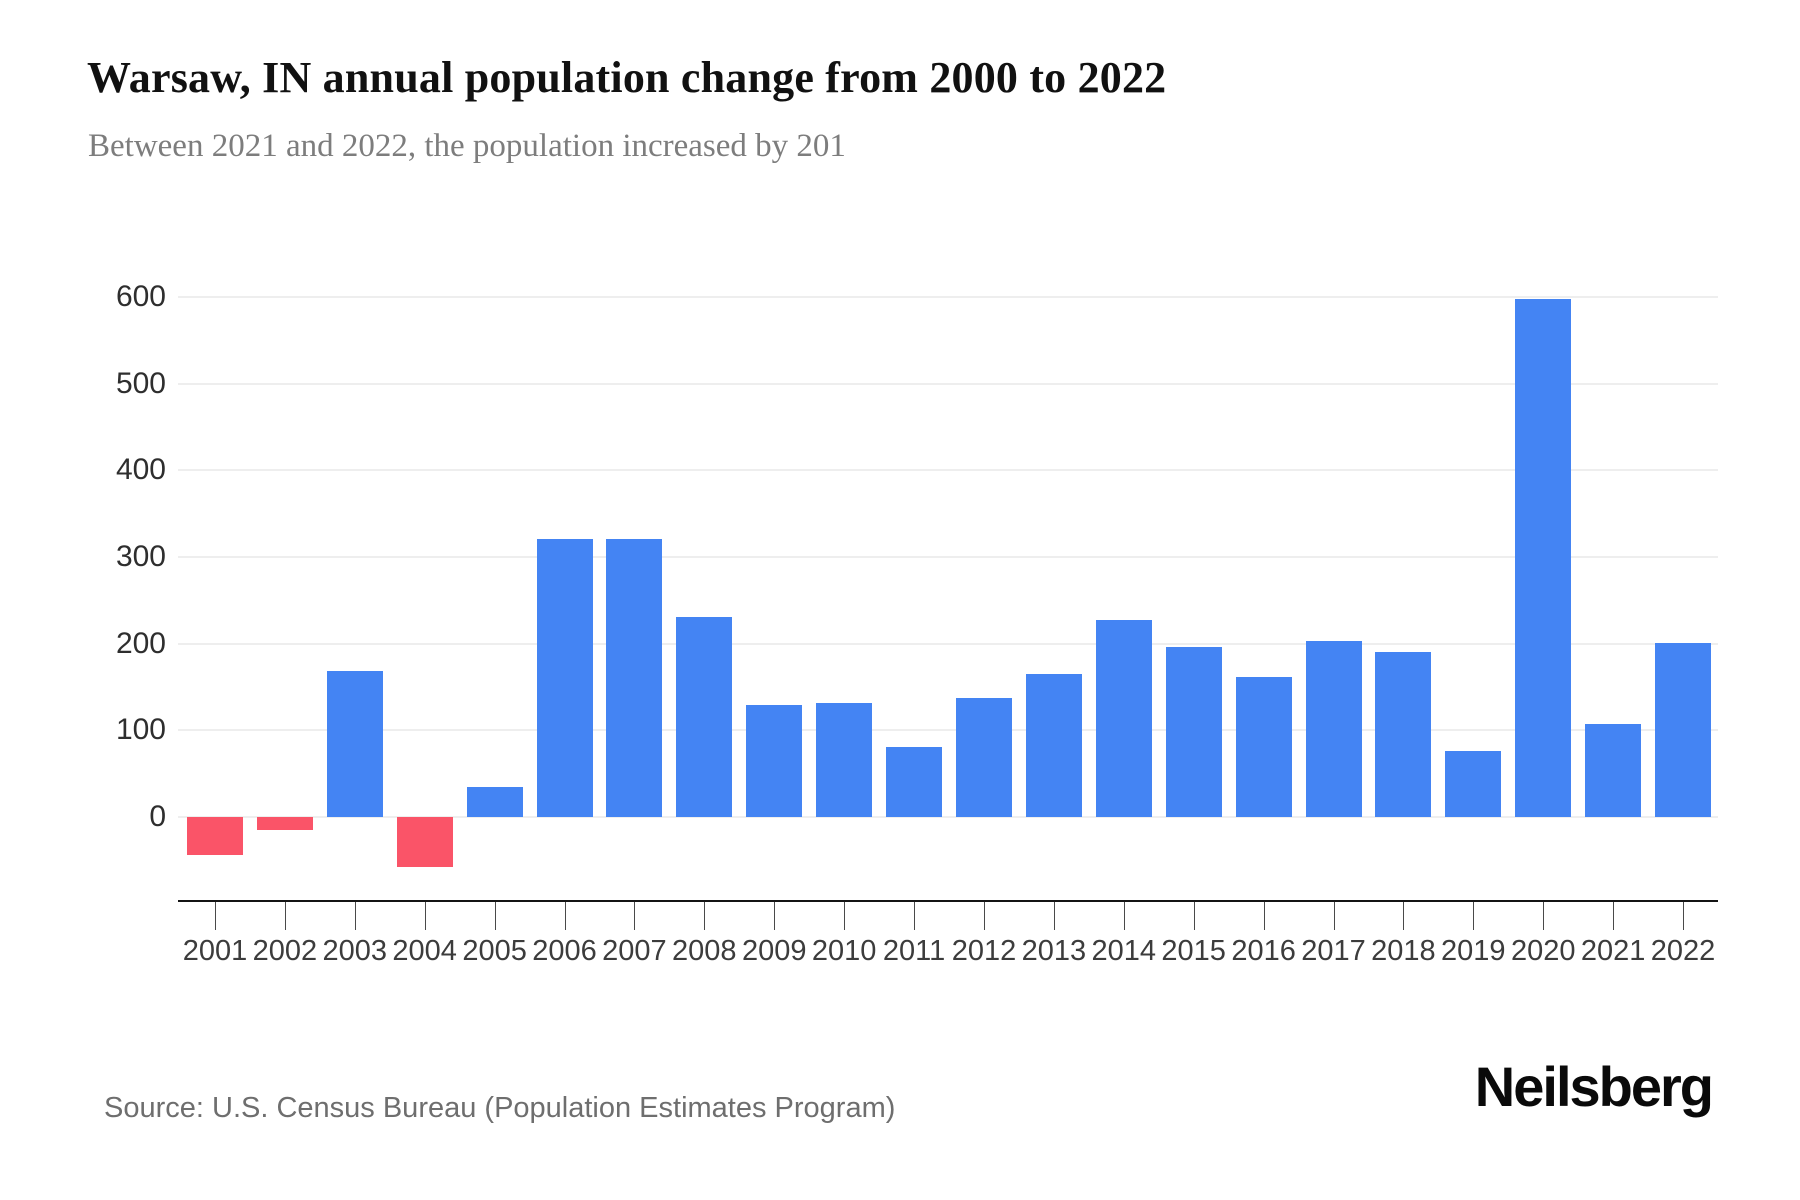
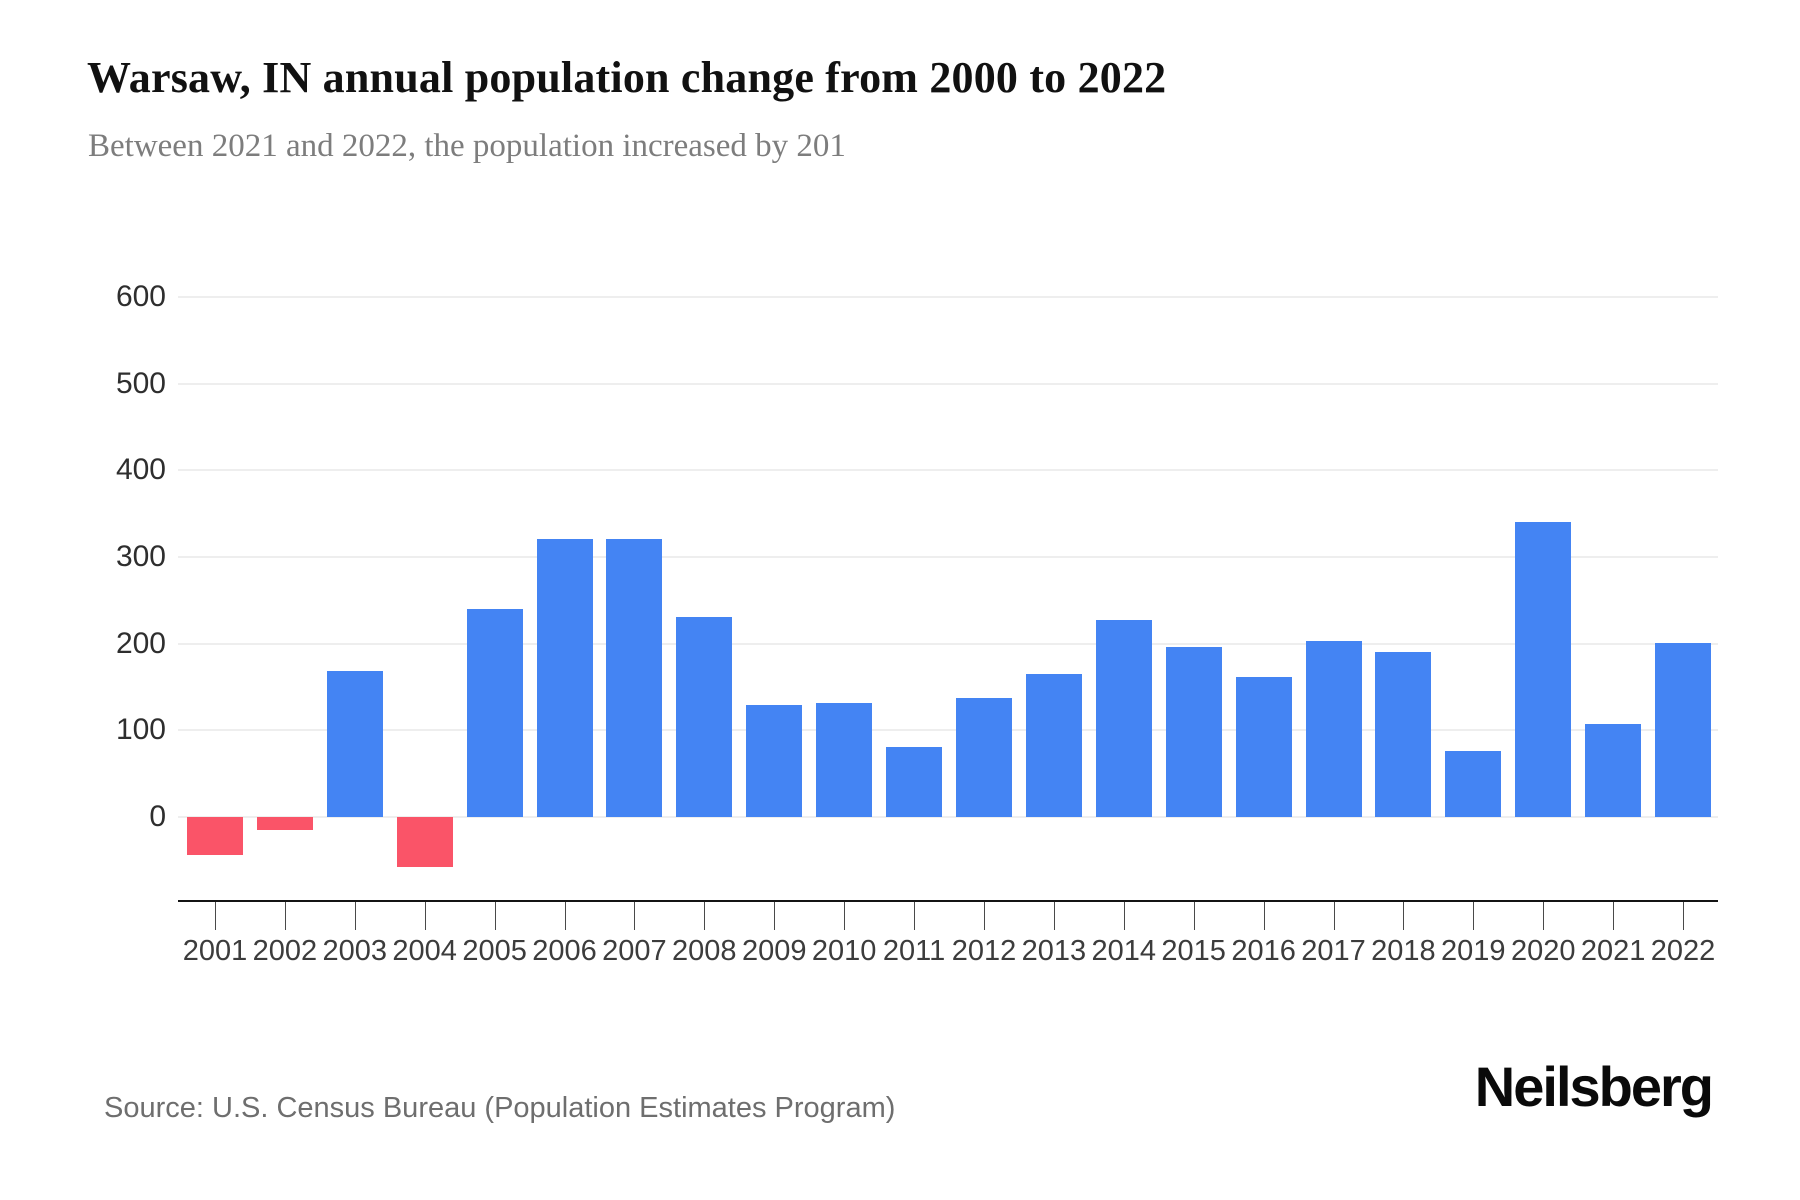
2005: 40 -> 240
2020: 600 -> 340
